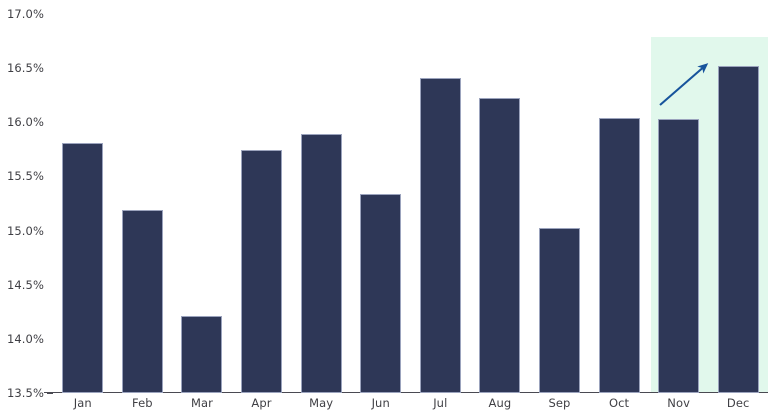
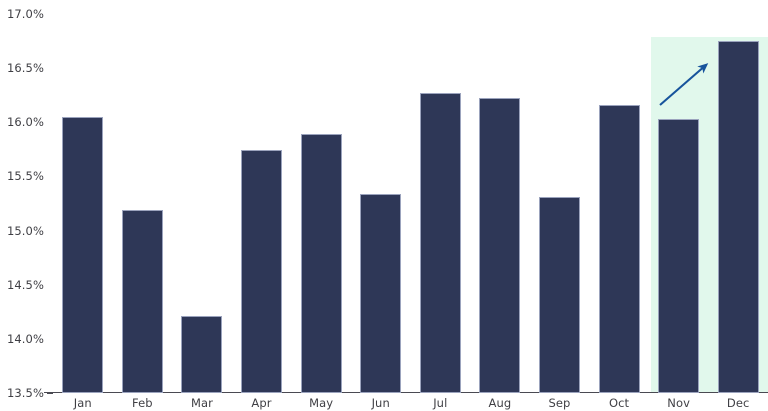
Jan: 15.81% -> 16.05%
Jul: 16.41% -> 16.27%
Sep: 15.02% -> 15.31%
Oct: 16.04% -> 16.16%
Dec: 16.52% -> 16.75%
